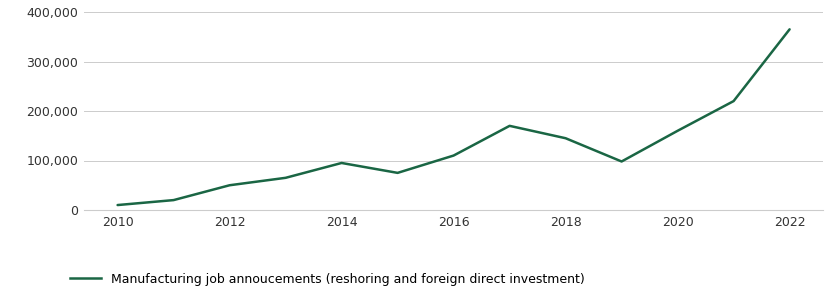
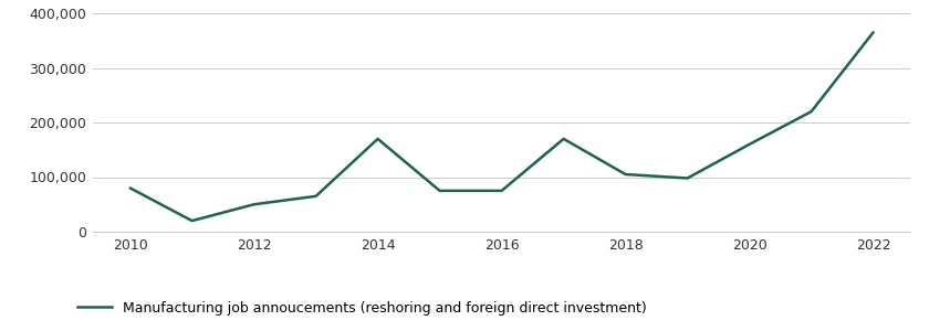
2010: 10,000 -> 80,000
2014: 95,000 -> 170,000
2016: 110,000 -> 75,000
2018: 145,000 -> 105,000
